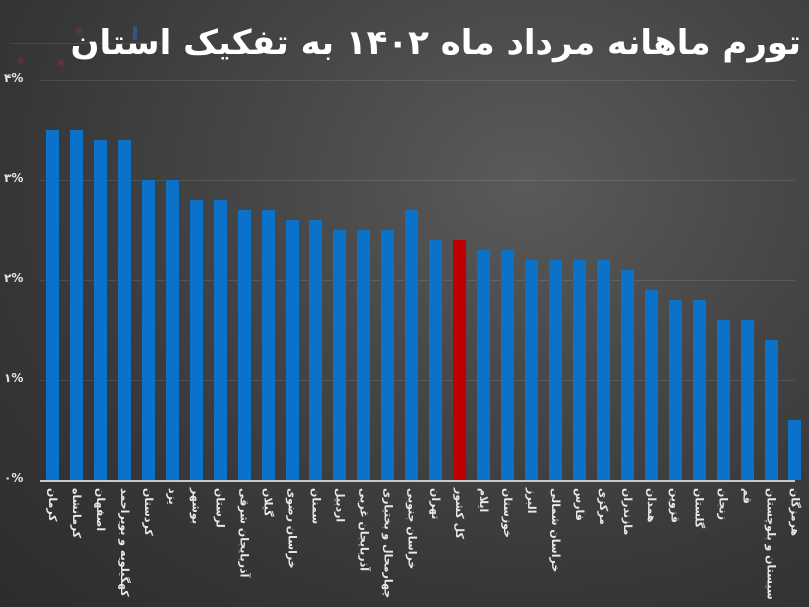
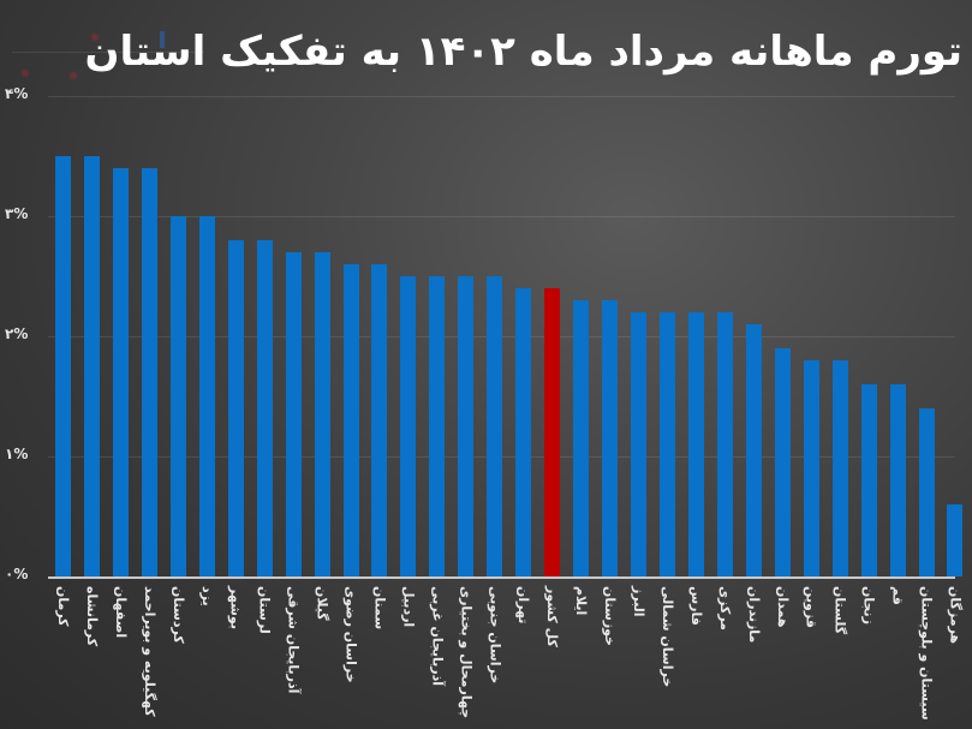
خراسان جنوبی: 2.7% -> 2.5%
